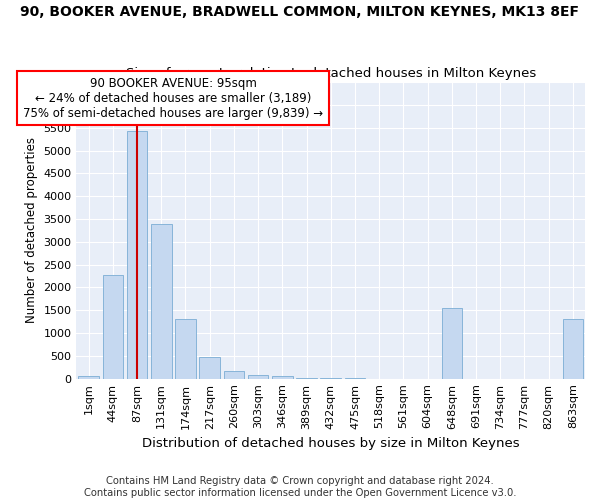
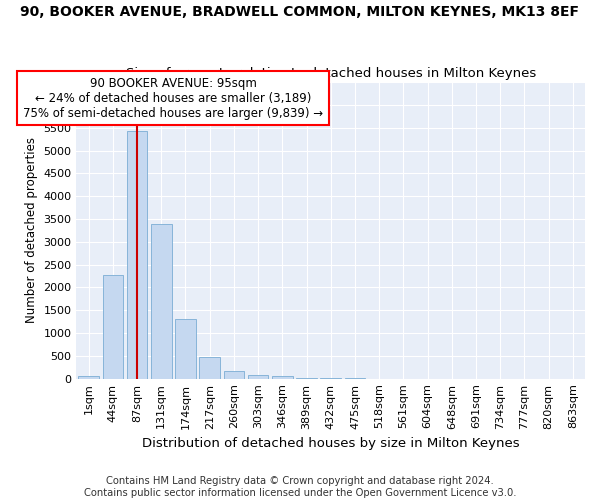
648sqm: 1550 -> 0
863sqm: 1300 -> 0
